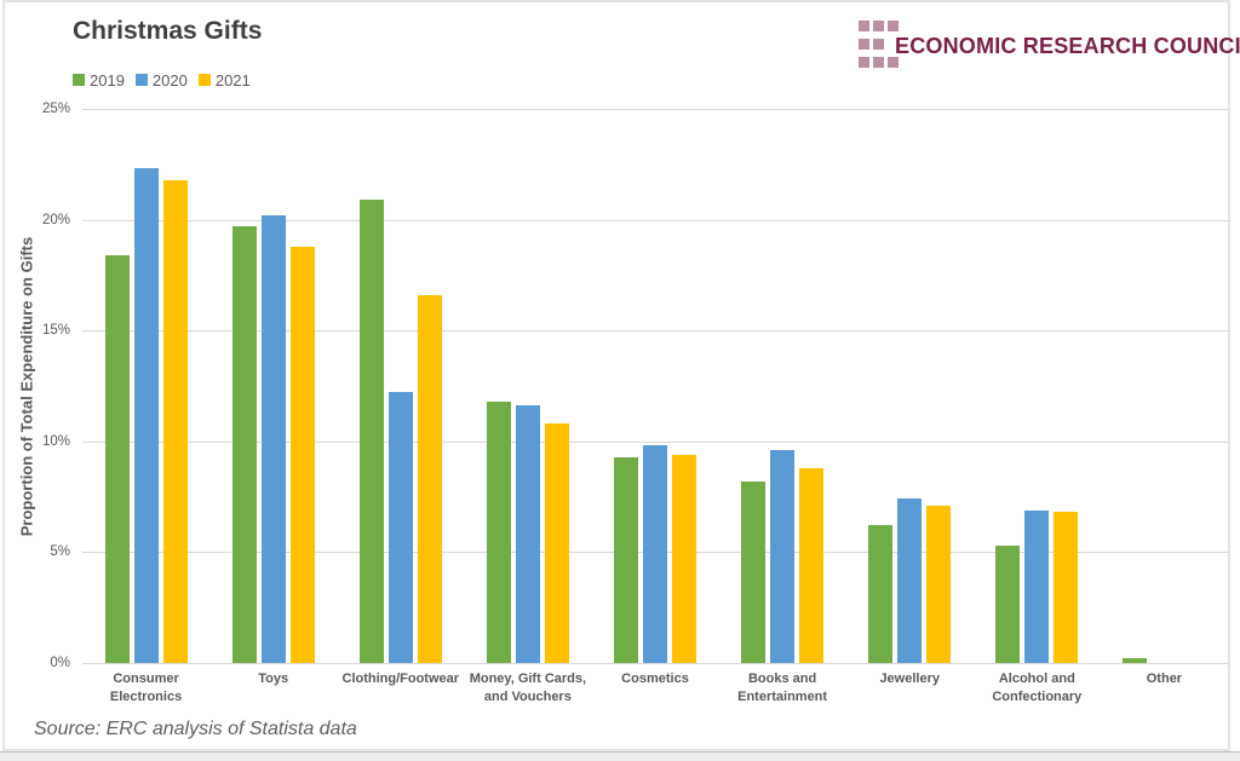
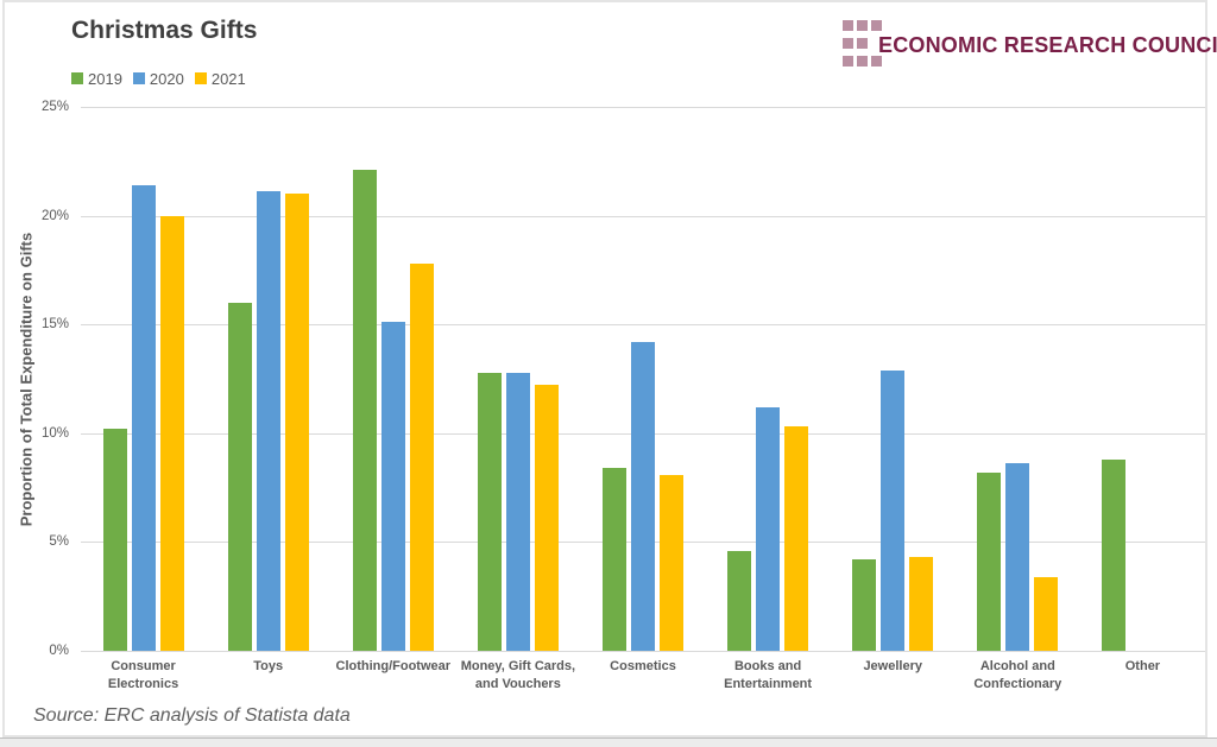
2019/Consumer Electronics: 18.4% -> 10.2%
2020/Consumer Electronics: 22.3% -> 21.4%
2021/Consumer Electronics: 21.8% -> 20.0%
2019/Toys: 19.7% -> 16.0%
2020/Toys: 20.2% -> 21.1%
2021/Toys: 18.8% -> 21.0%
2019/Clothing/Footwear: 20.9% -> 22.1%
2020/Clothing/Footwear: 12.2% -> 15.1%
2021/Clothing/Footwear: 16.6% -> 17.8%
2019/Money, Gift Cards, and Vouchers: 11.8% -> 12.8%
2020/Money, Gift Cards, and Vouchers: 11.6% -> 12.8%
2021/Money, Gift Cards, and Vouchers: 10.8% -> 12.2%
2019/Cosmetics: 9.3% -> 8.4%
2020/Cosmetics: 9.8% -> 14.2%
2021/Cosmetics: 9.4% -> 8.1%
2019/Books and Entertainment: 8.2% -> 4.6%
2020/Books and Entertainment: 9.6% -> 11.2%
2021/Books and Entertainment: 8.8% -> 10.3%
2019/Jewellery: 6.2% -> 4.2%
2020/Jewellery: 7.4% -> 12.9%
2021/Jewellery: 7.1% -> 4.3%
2019/Alcohol and Confectionary: 5.3% -> 8.2%
2020/Alcohol and Confectionary: 6.9% -> 8.6%
2021/Alcohol and Confectionary: 6.8% -> 3.4%
2019/Other: 0.2% -> 8.8%
